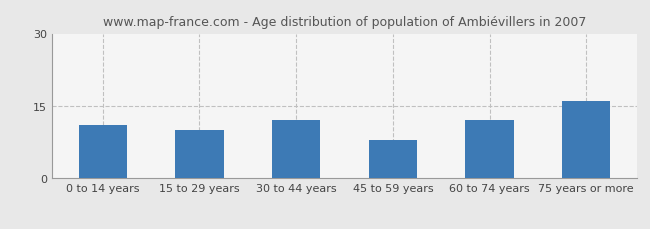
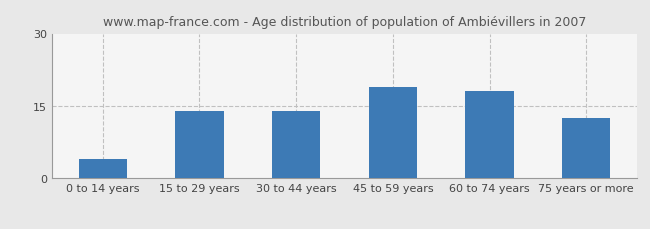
0 to 14 years: 11.0 -> 4.0
15 to 29 years: 10.0 -> 14.0
30 to 44 years: 12.0 -> 14.0
45 to 59 years: 8.0 -> 19.0
60 to 74 years: 12.0 -> 18.0
75 years or more: 16.0 -> 12.5
